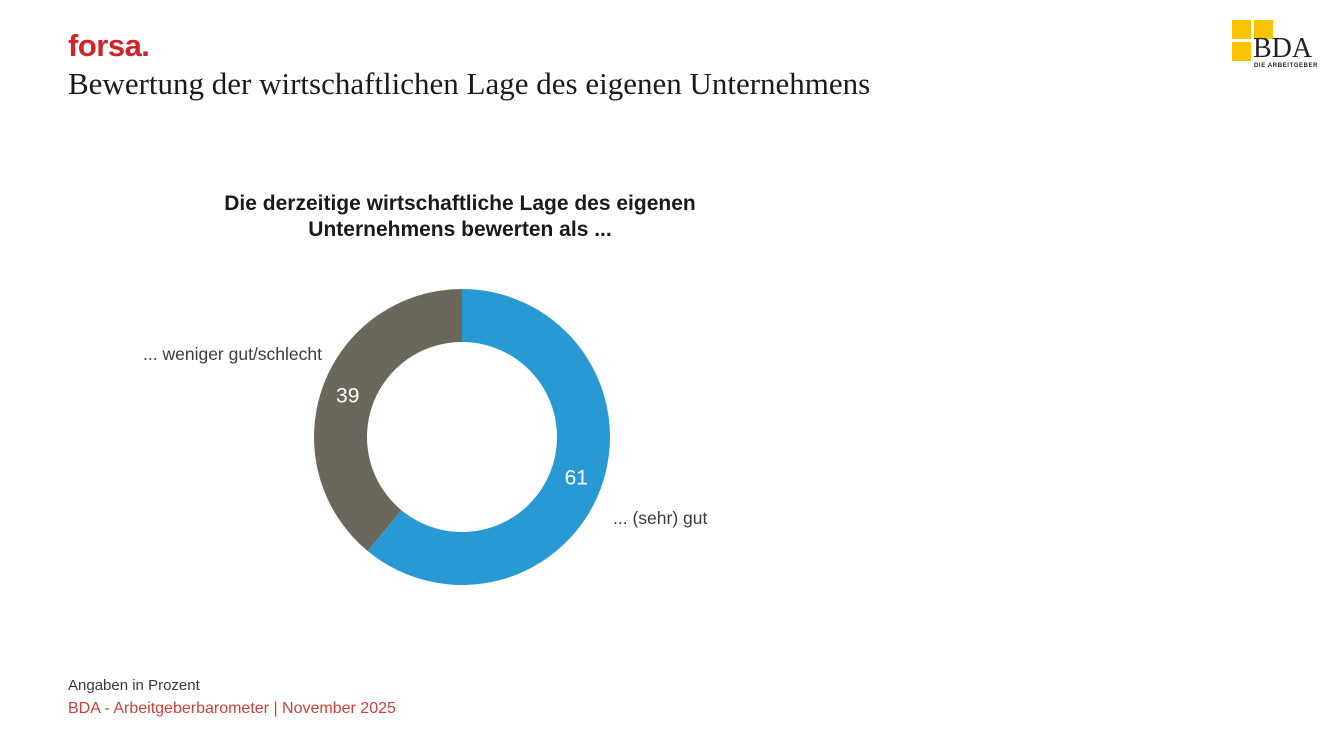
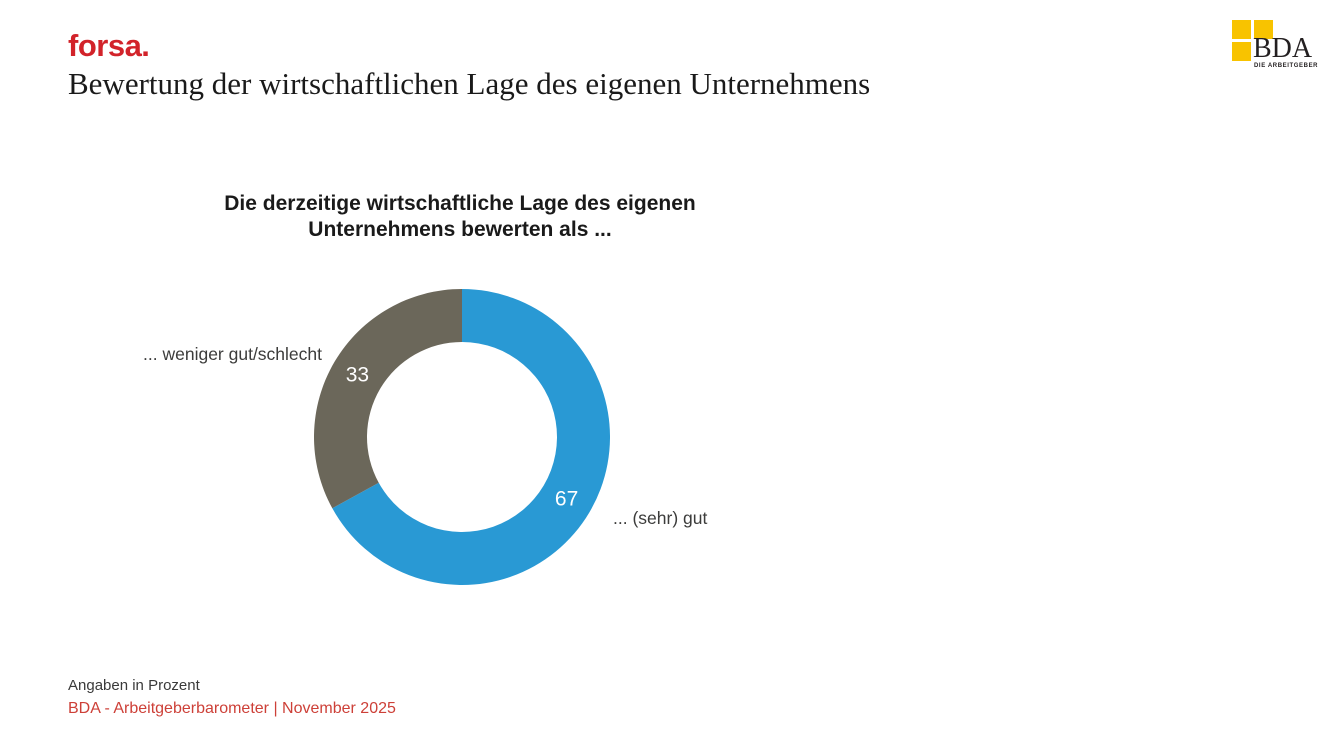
... (sehr) gut: 61 -> 67
... weniger gut/schlecht: 39 -> 33
